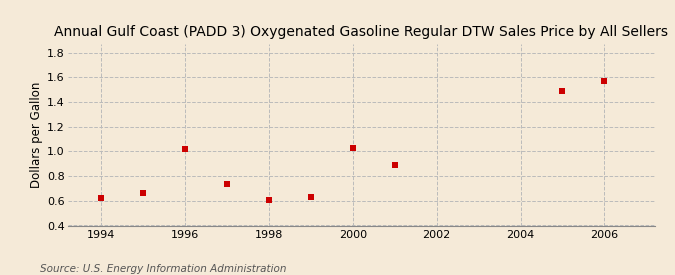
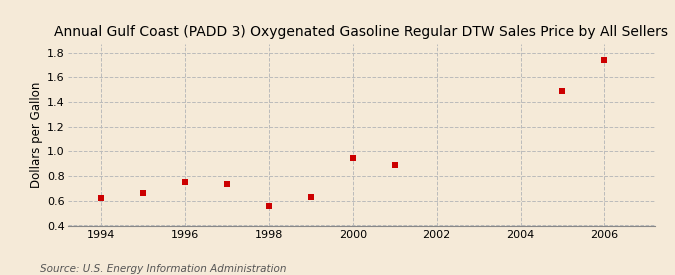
1996: 1.02 -> 0.75
1998: 0.61 -> 0.56
2000: 1.03 -> 0.95
2006: 1.57 -> 1.74
